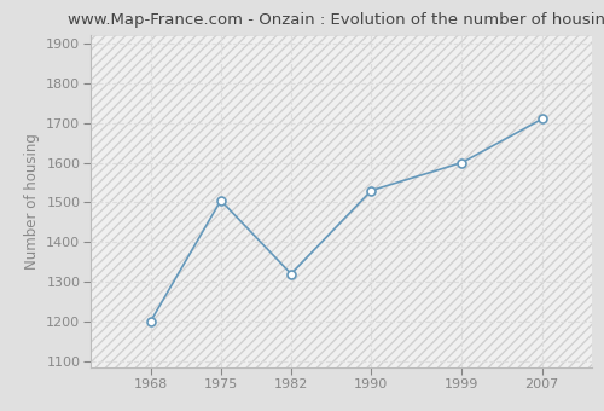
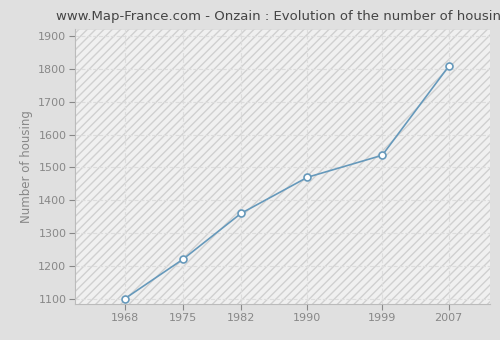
1968: 1200 -> 1100
1975: 1505 -> 1220
1982: 1320 -> 1360
1990: 1530 -> 1470
1999: 1600 -> 1537
2007: 1710 -> 1808
